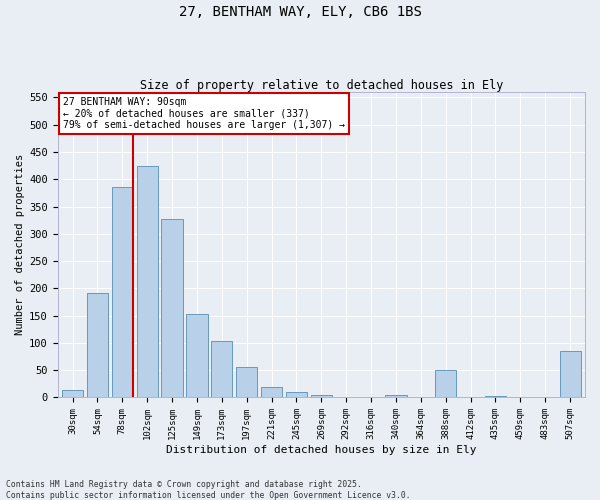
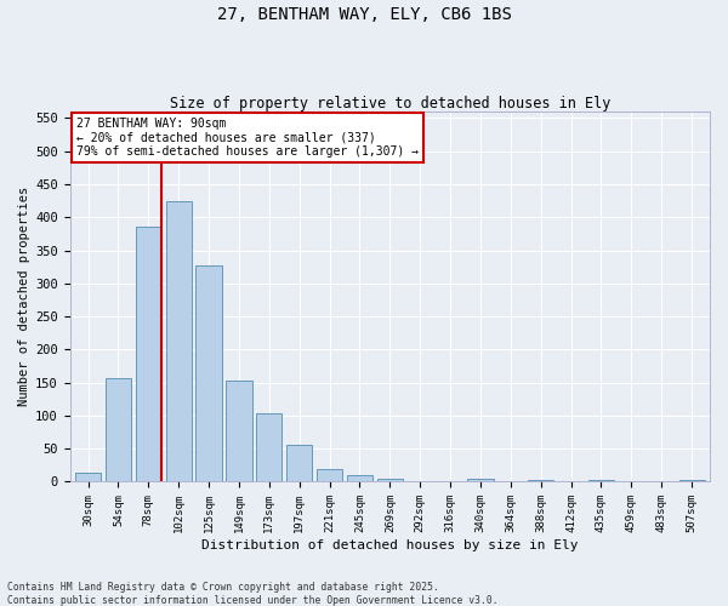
54sqm: 192 -> 157
388sqm: 50 -> 3
507sqm: 86 -> 3
